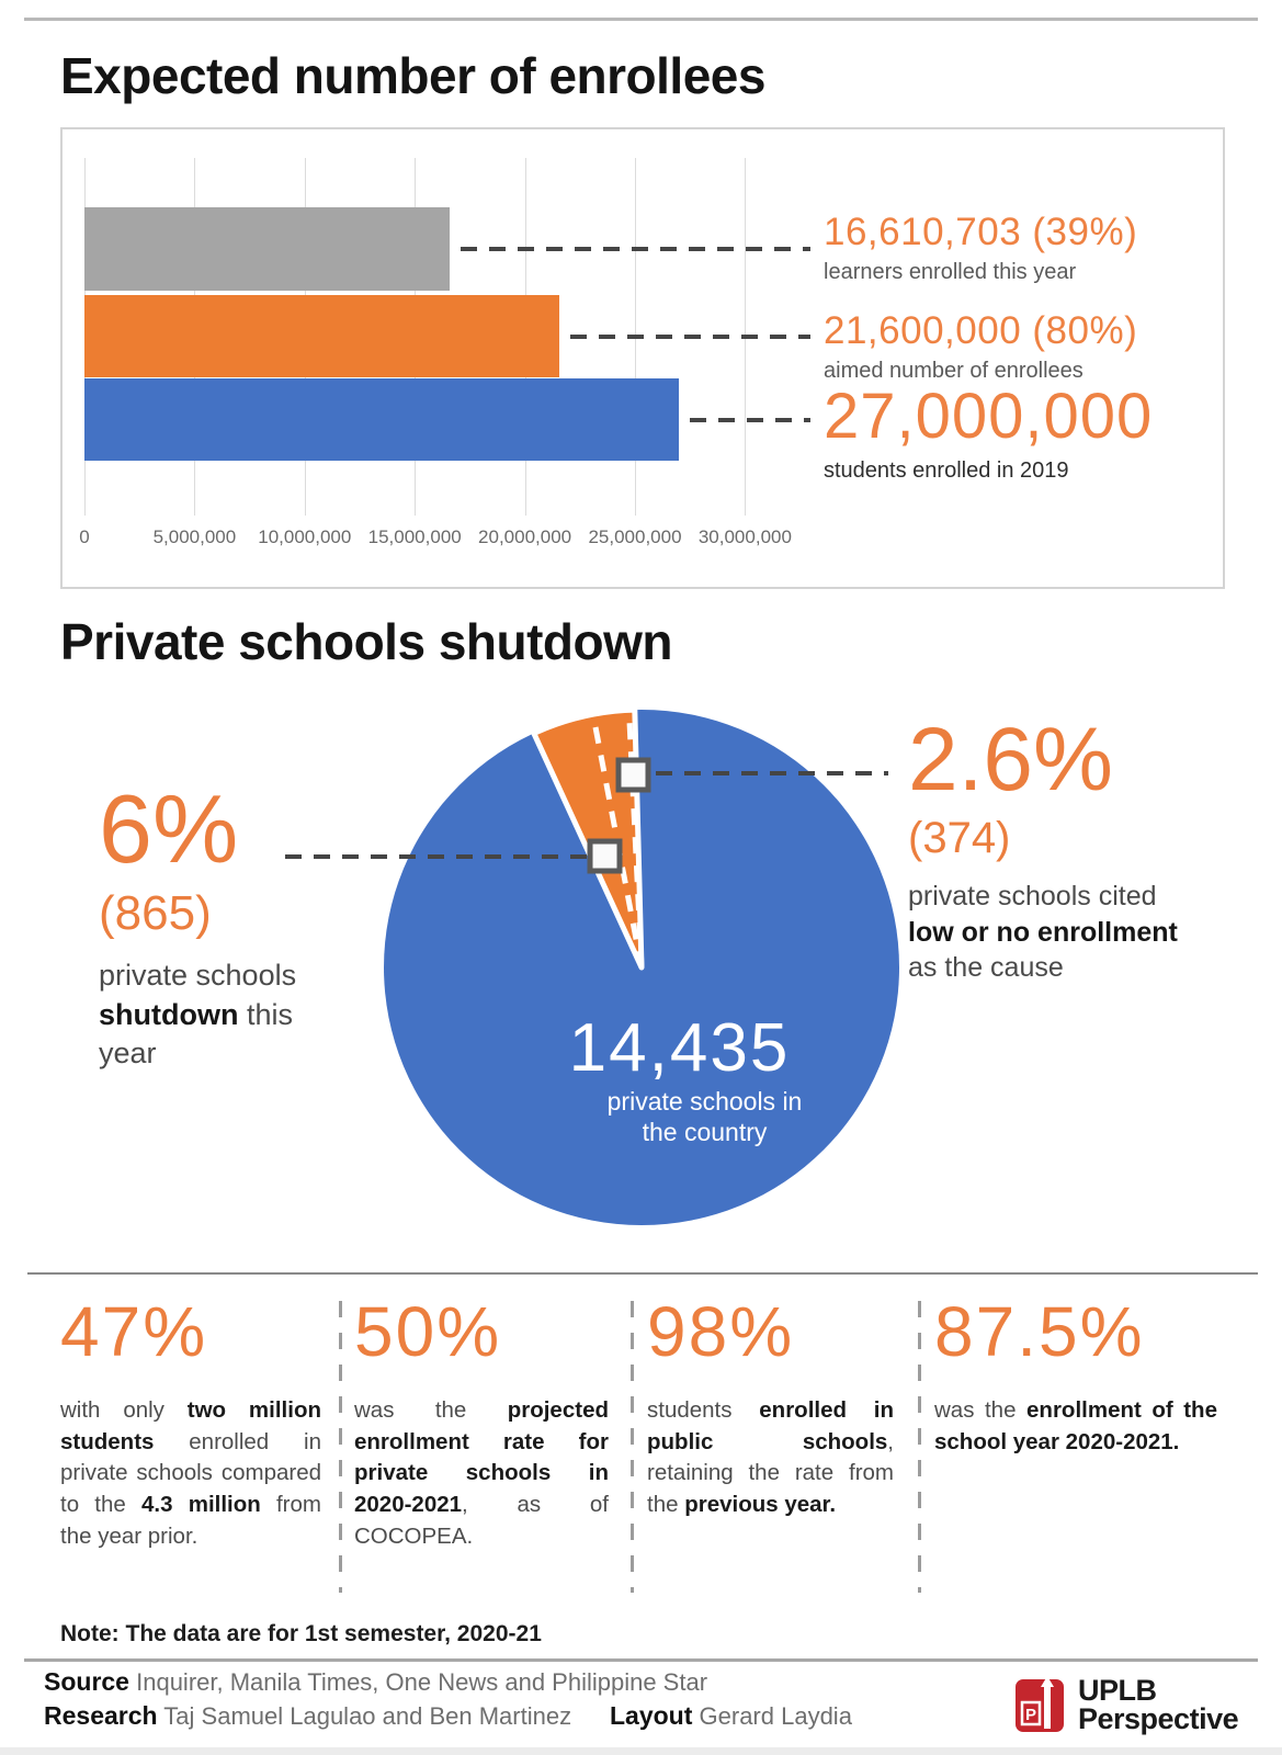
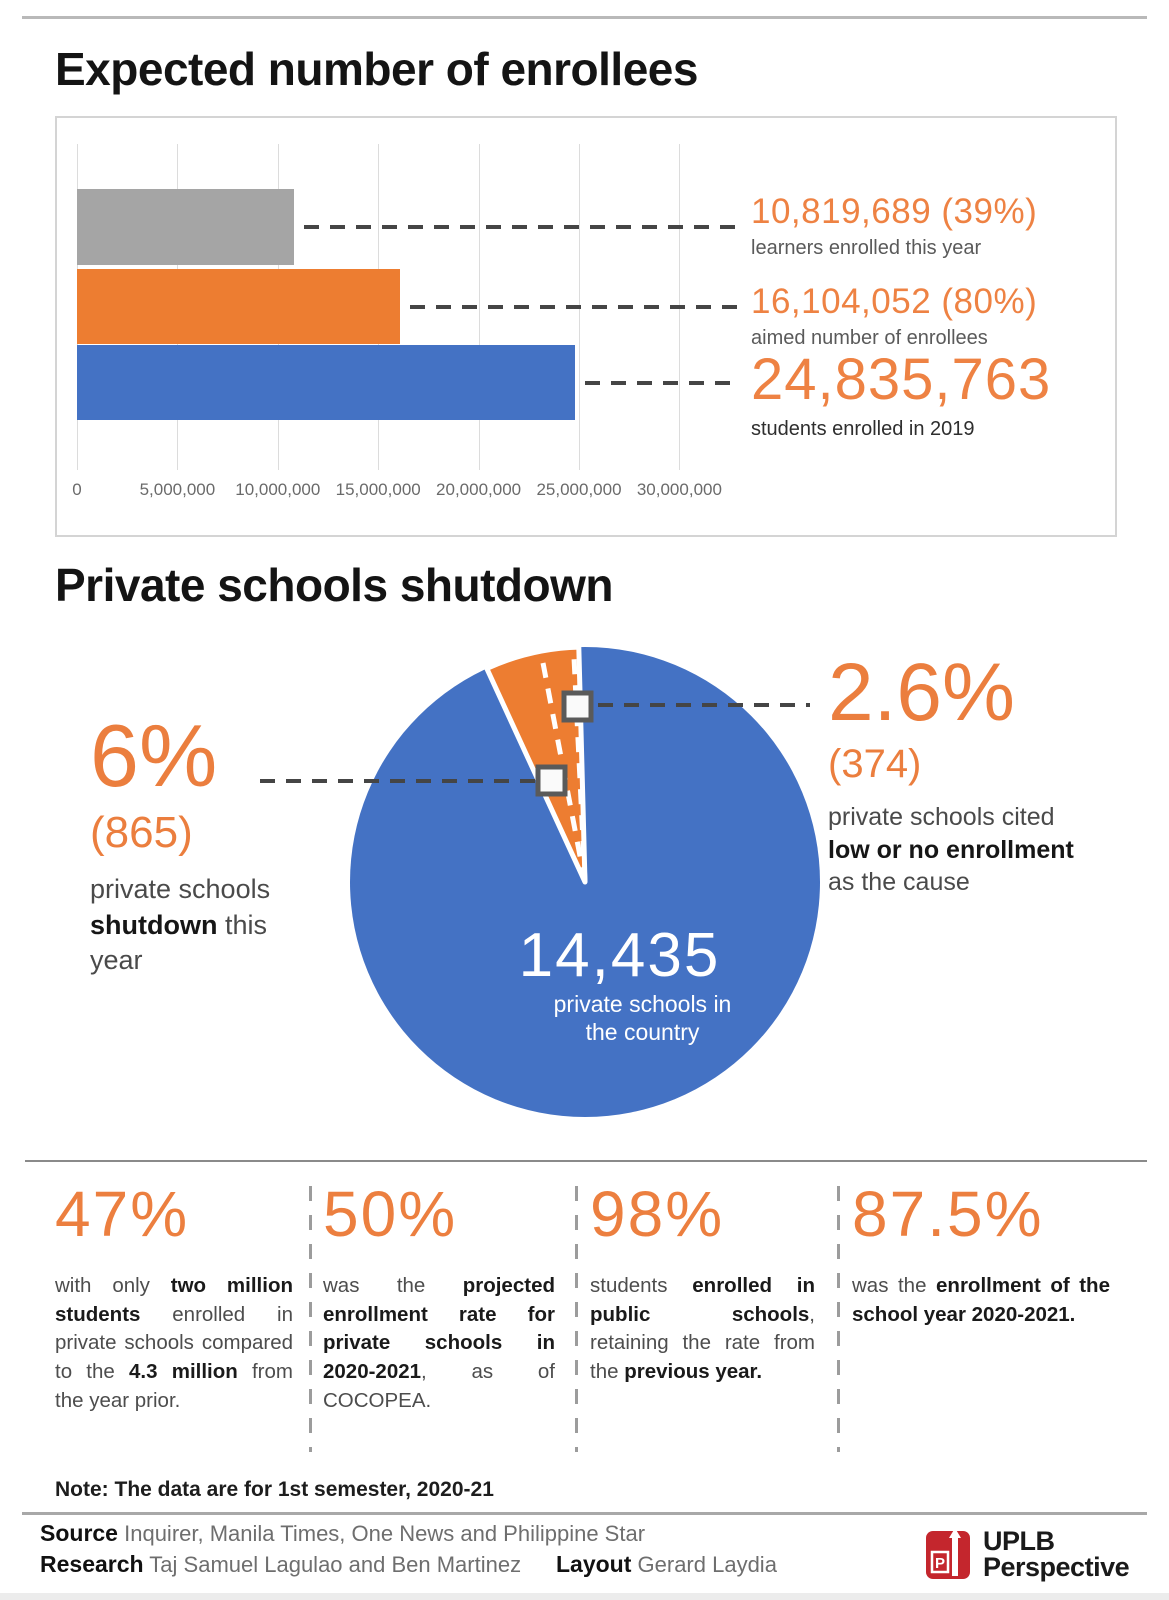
Expected number of enrollees/learners enrolled this year: 16,610,703 -> 10,819,689
Expected number of enrollees/aimed number of enrollees: 21,600,000 -> 16,104,052
Expected number of enrollees/students enrolled in 2019: 27,000,000 -> 24,835,763
